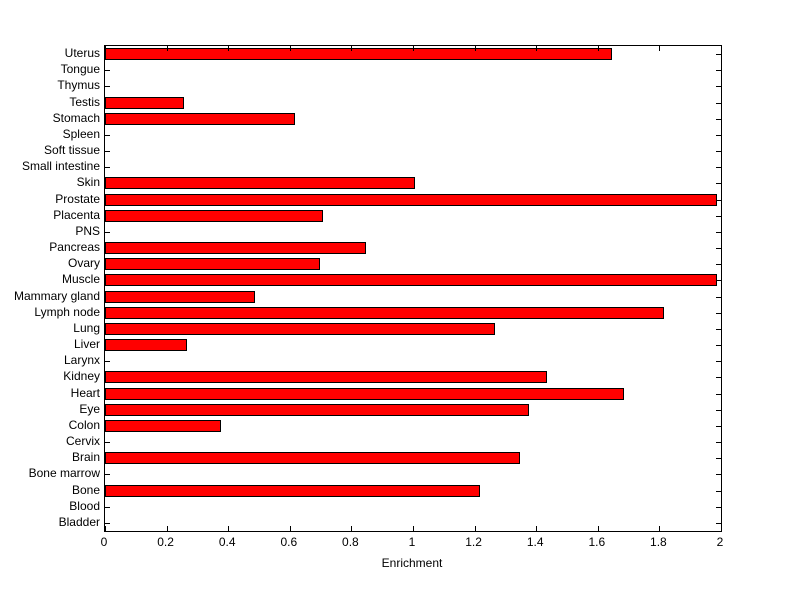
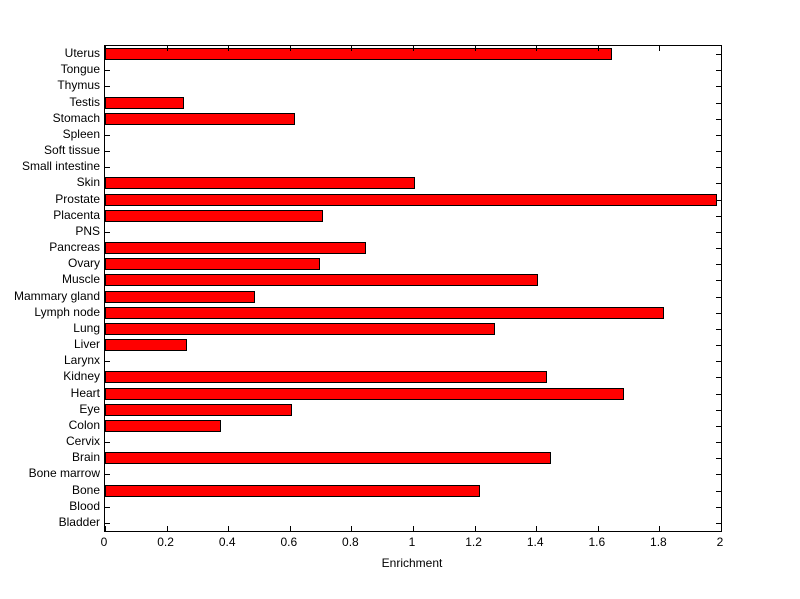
Muscle: 1.98 -> 1.40
Eye: 1.37 -> 0.60
Brain: 1.34 -> 1.44
